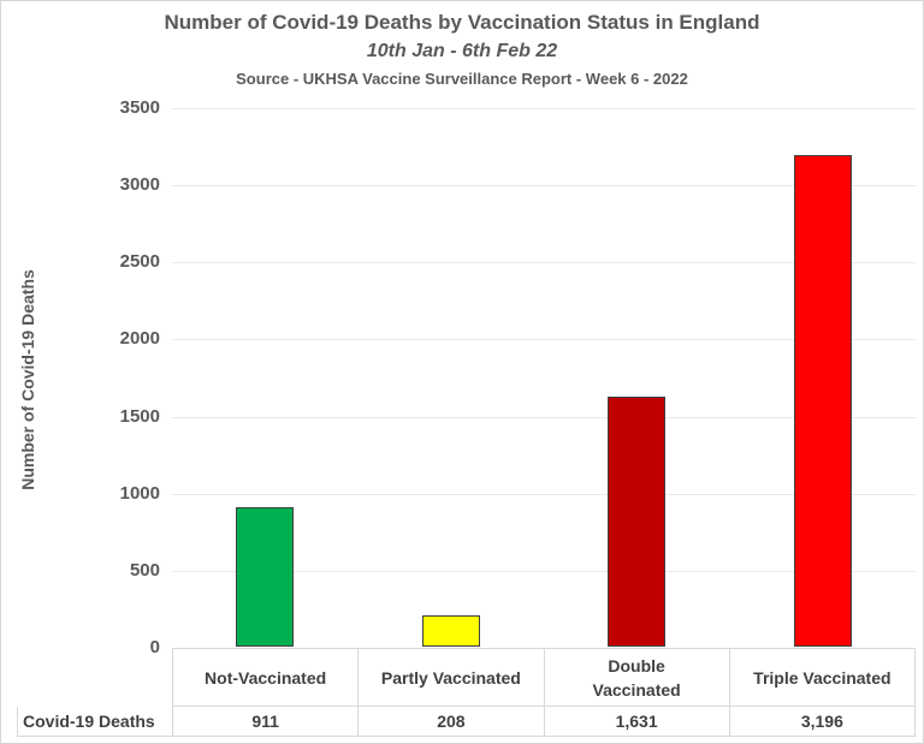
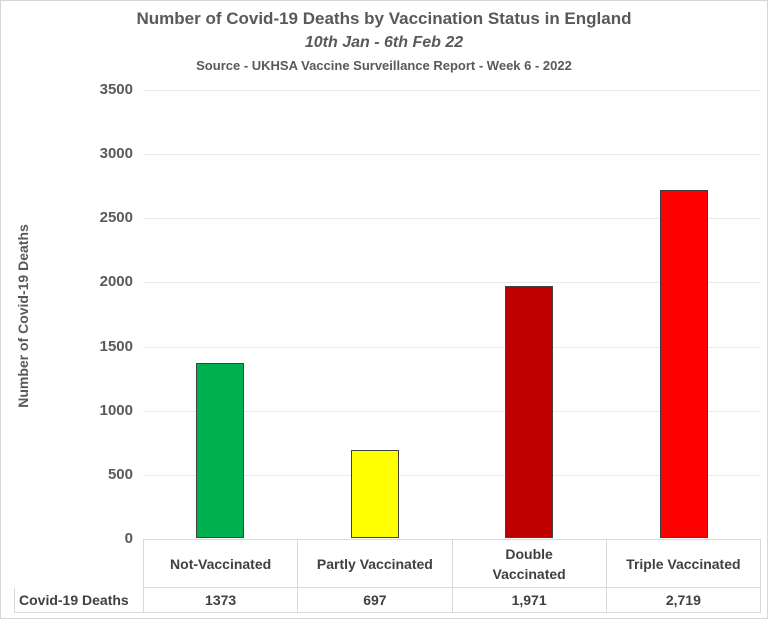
Not-Vaccinated: 911 -> 1373
Partly Vaccinated: 208 -> 697
Double Vaccinated: 1,631 -> 1,971
Triple Vaccinated: 3,196 -> 2,719
